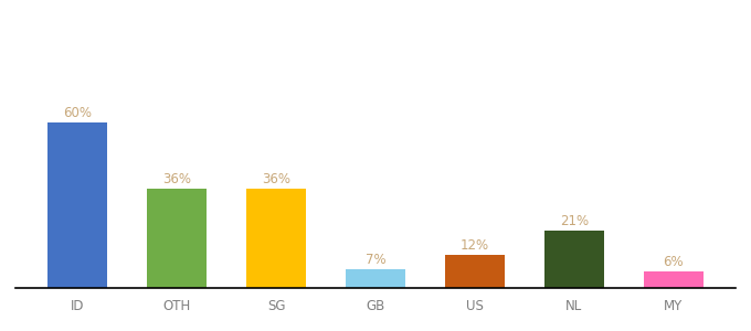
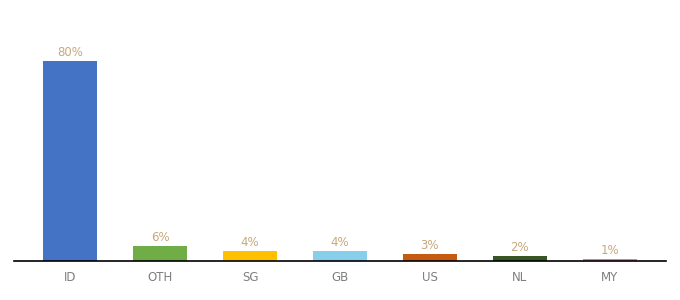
ID: 60% -> 80%
OTH: 36% -> 6%
SG: 36% -> 4%
GB: 7% -> 4%
US: 12% -> 3%
NL: 21% -> 2%
MY: 6% -> 1%
